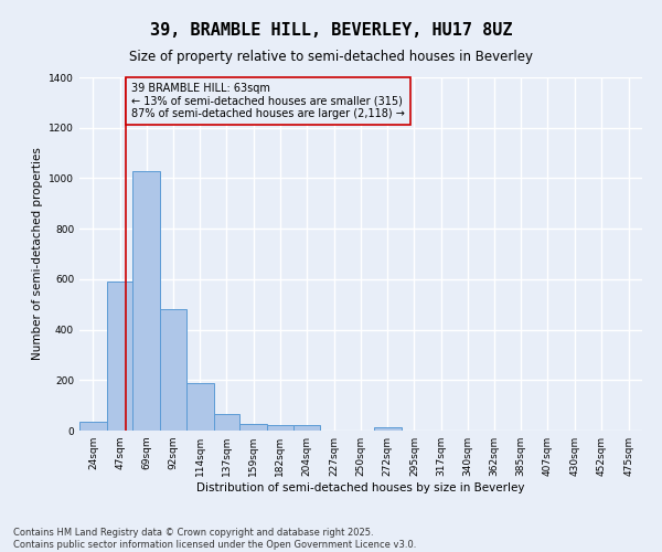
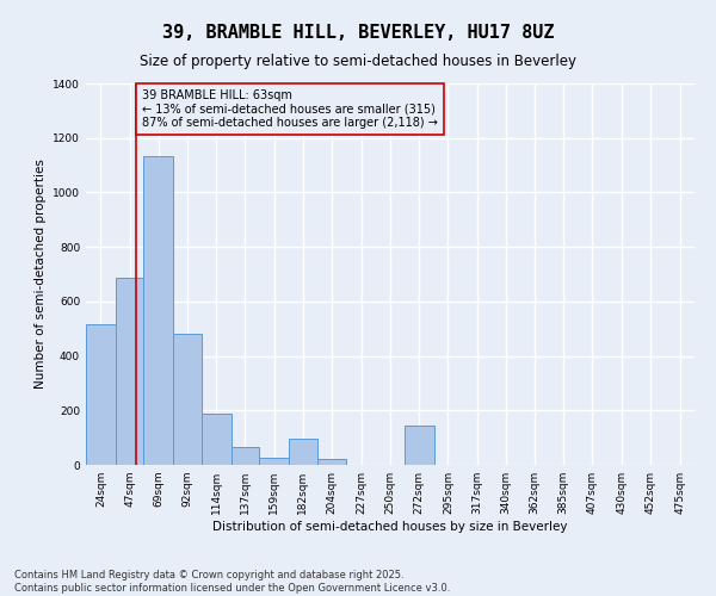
24sqm: 35 -> 515
47sqm: 590 -> 685
69sqm: 1030 -> 1135
182sqm: 20 -> 95
272sqm: 15 -> 145
